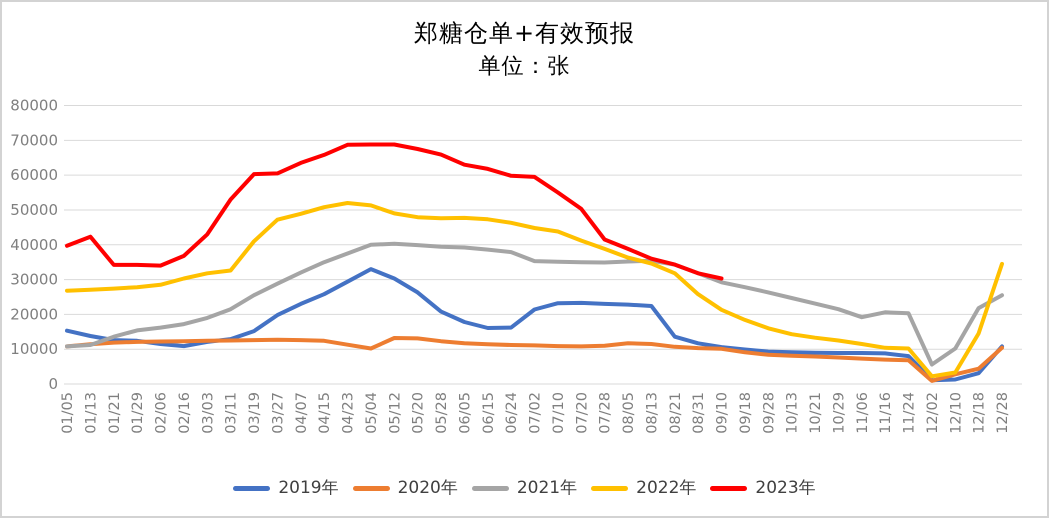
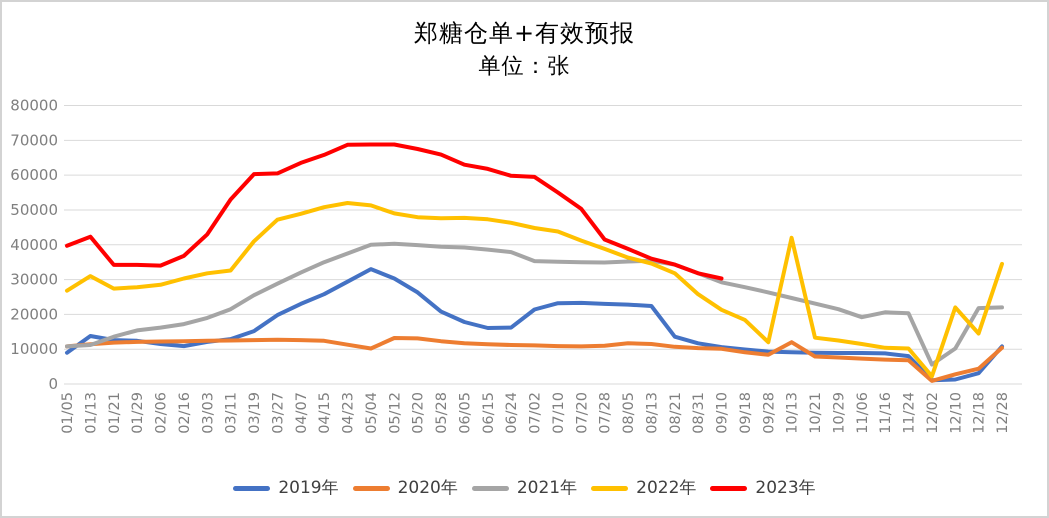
2019年/01/05: 15000 -> 9000
2022年/01/13: 27000 -> 31000
2022年/09/28: 16000 -> 12000
2020年/10/13: 8000 -> 12000
2022年/10/13: 14000 -> 42000
2022年/12/10: 3000 -> 22000
2021年/12/28: 26000 -> 22000
